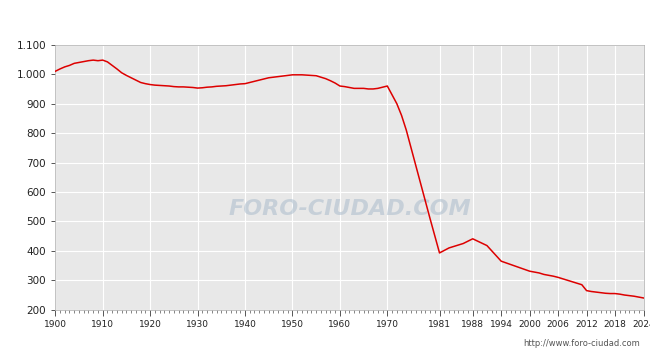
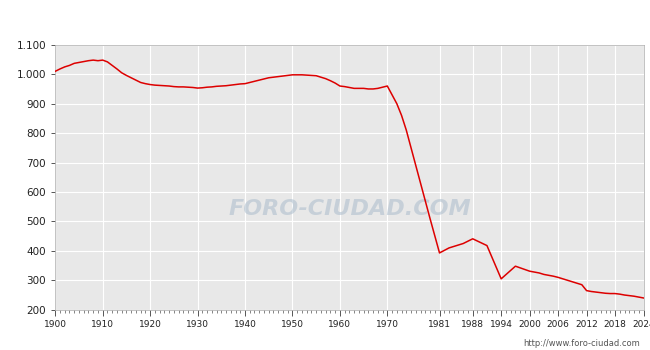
1994: 365 -> 305
